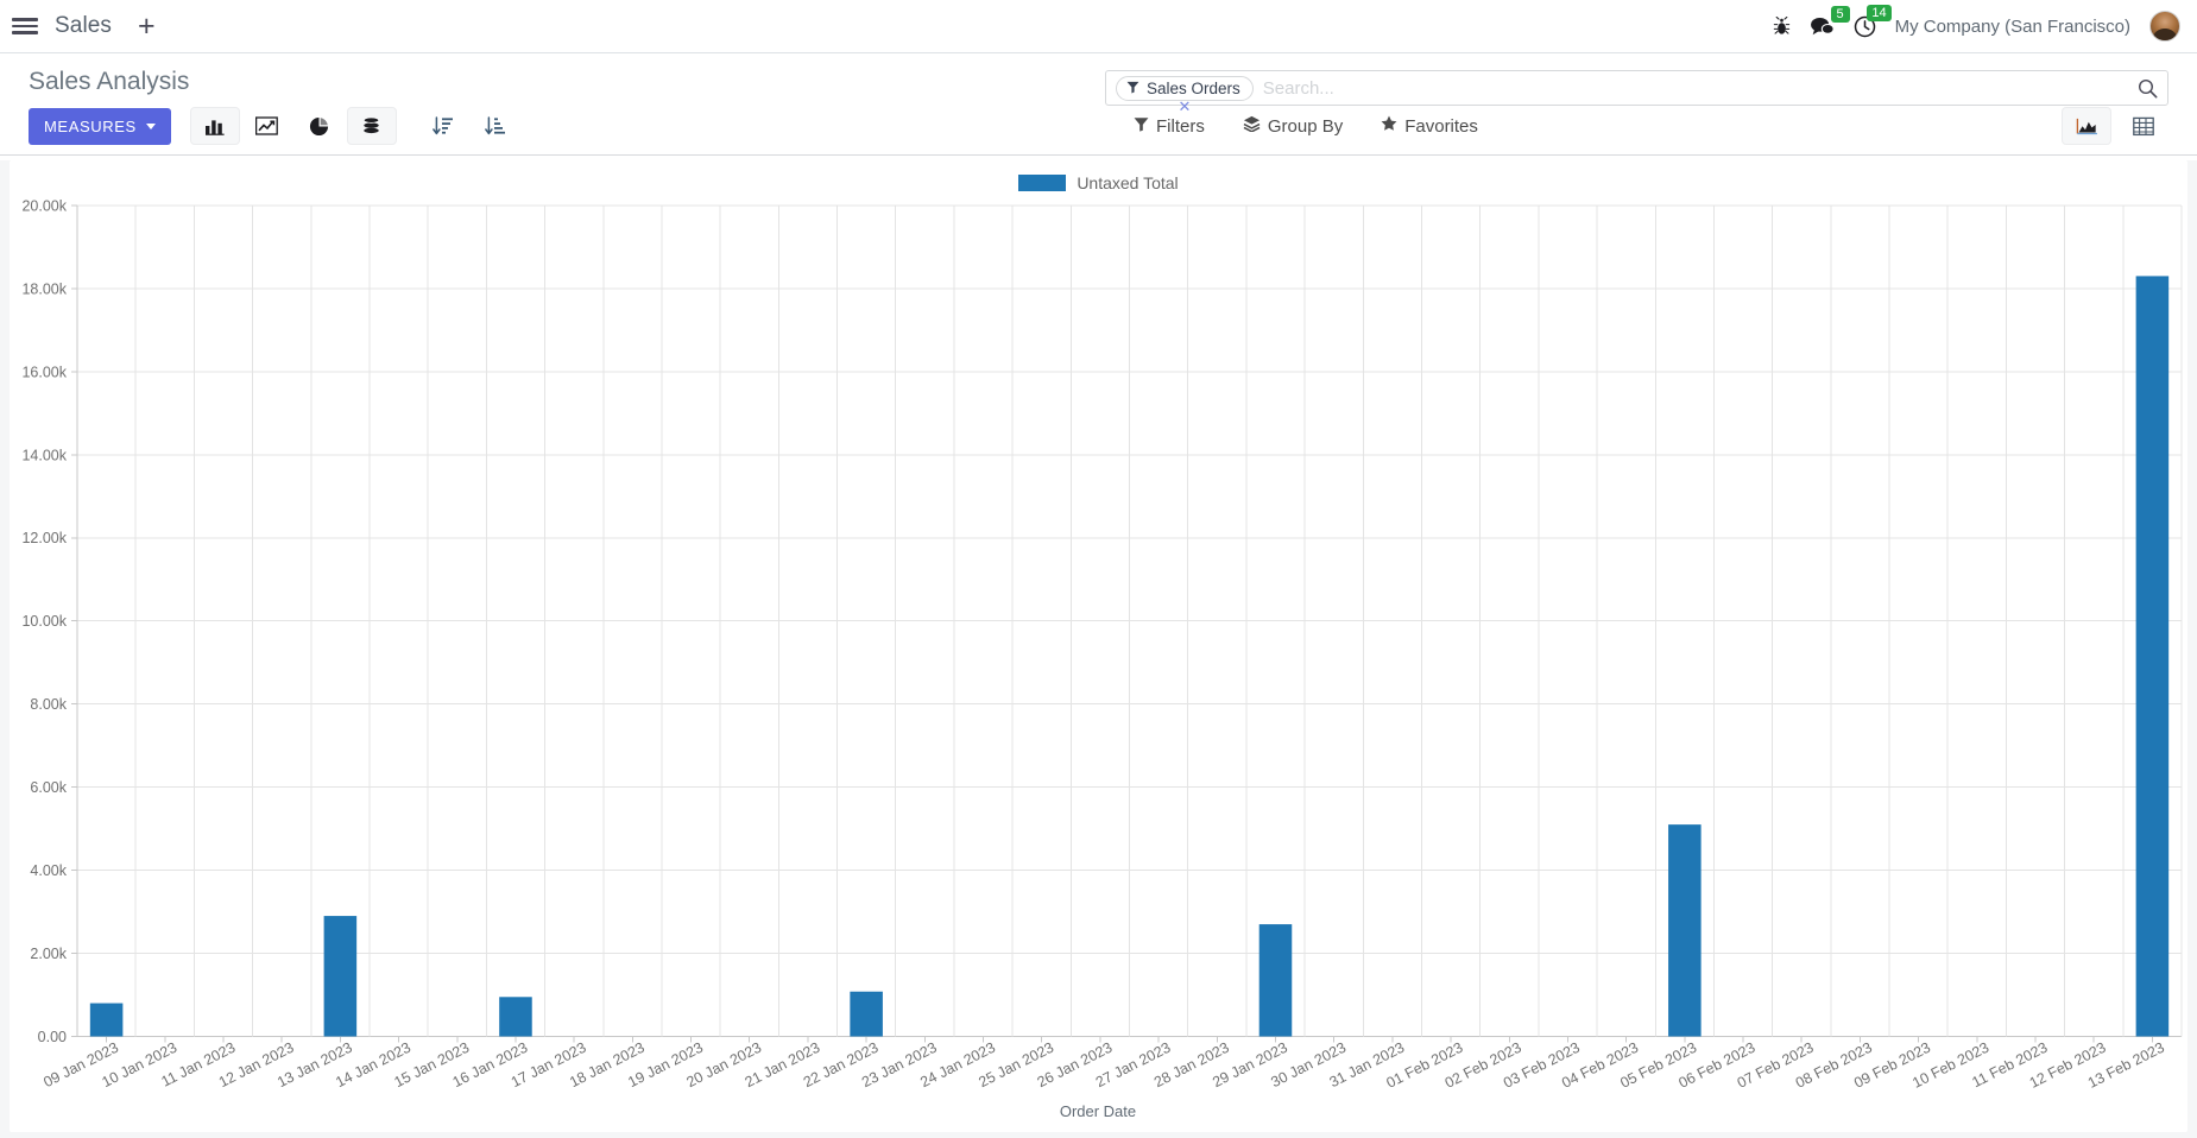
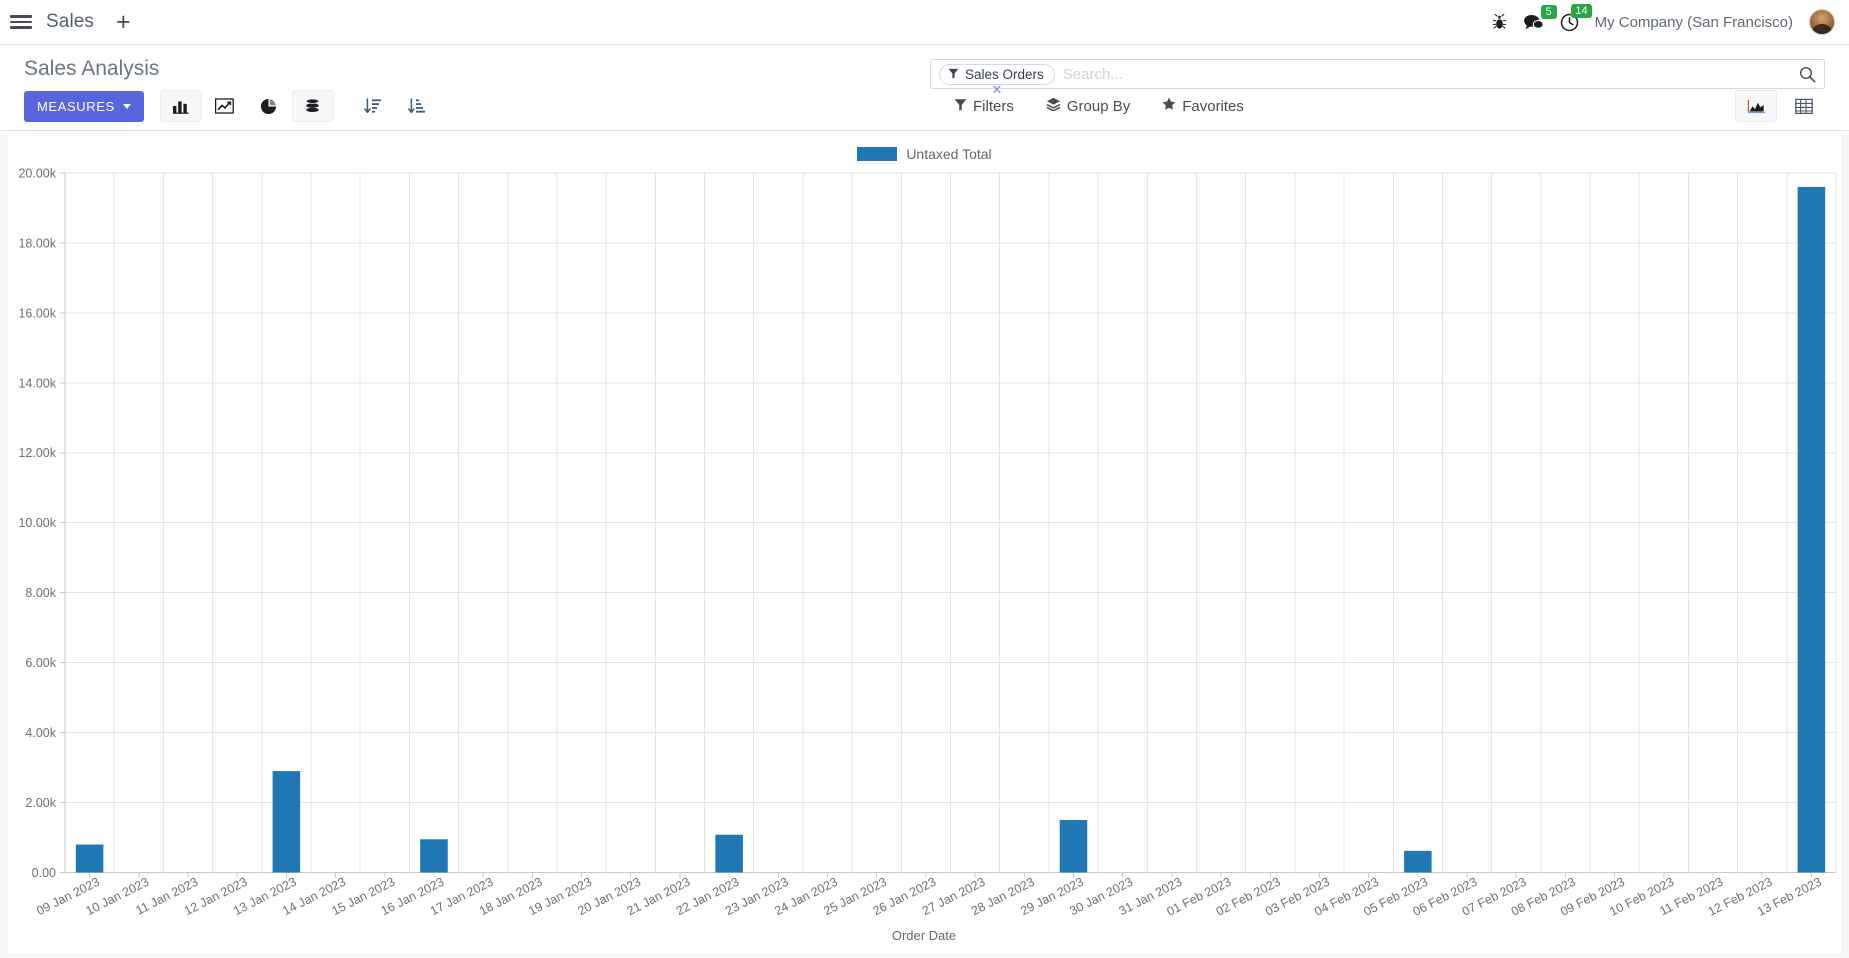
29 Jan 2023: 2.7k -> 1.5k
05 Feb 2023: 5.1k -> 0.6k
13 Feb 2023: 18.3k -> 19.6k
